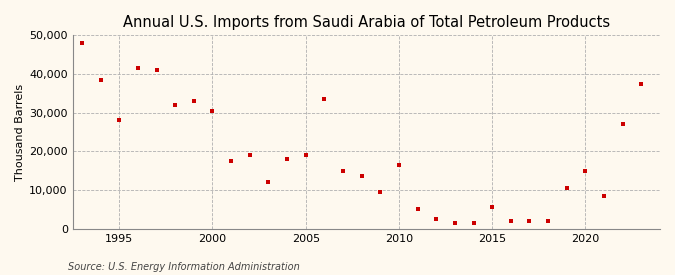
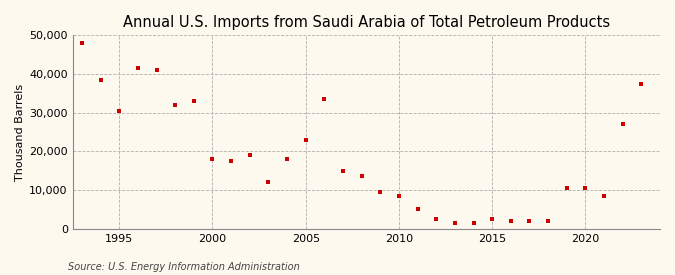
1995: 28,000 -> 30,500
2000: 30,500 -> 18,000
2005: 19,000 -> 23,000
2010: 16,500 -> 8,500
2015: 5,500 -> 2,500
2020: 15,000 -> 10,500
